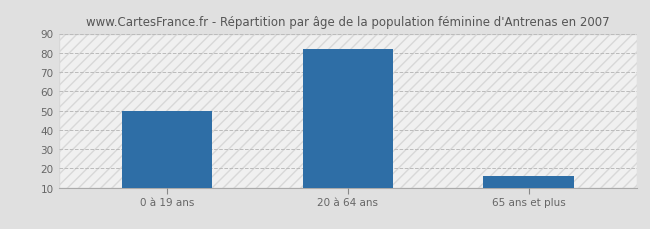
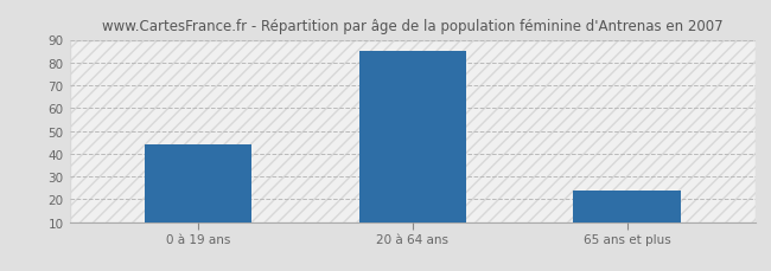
0 à 19 ans: 50 -> 44
20 à 64 ans: 82 -> 85
65 ans et plus: 16 -> 24
